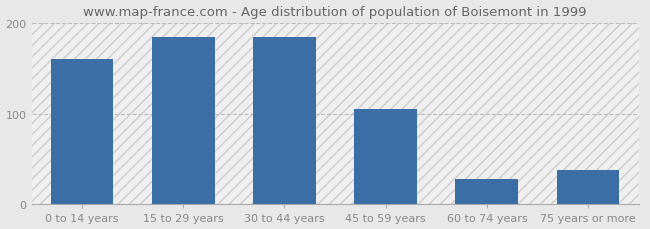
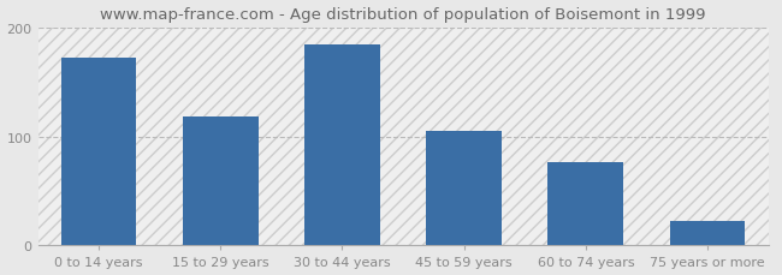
0 to 14 years: 160 -> 172
15 to 29 years: 184 -> 118
60 to 74 years: 28 -> 76
75 years or more: 38 -> 22
